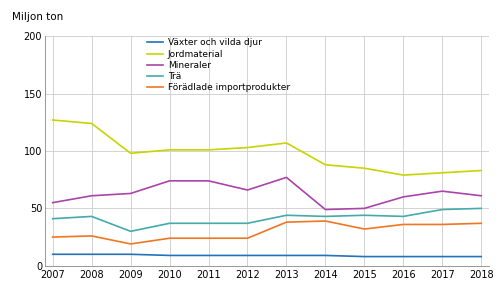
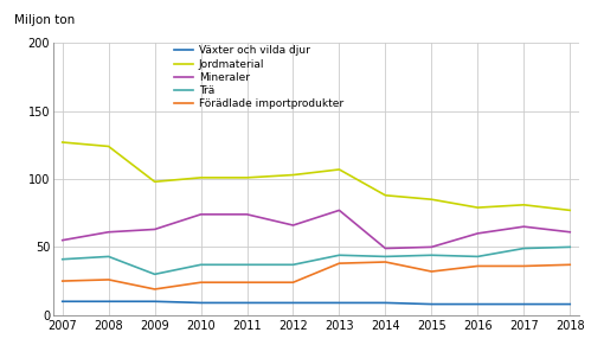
Jordmaterial/2018: 83 -> 77
